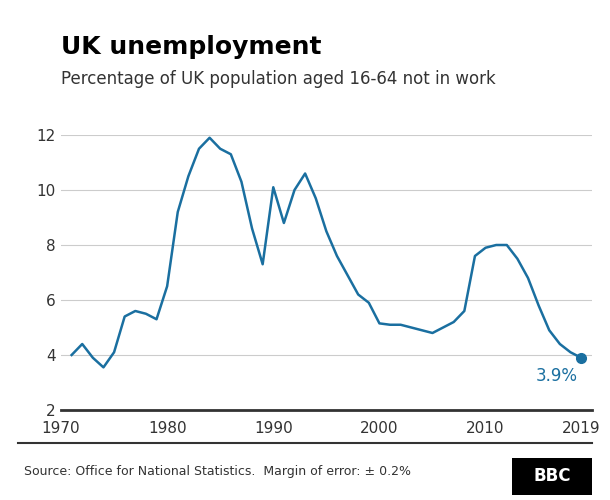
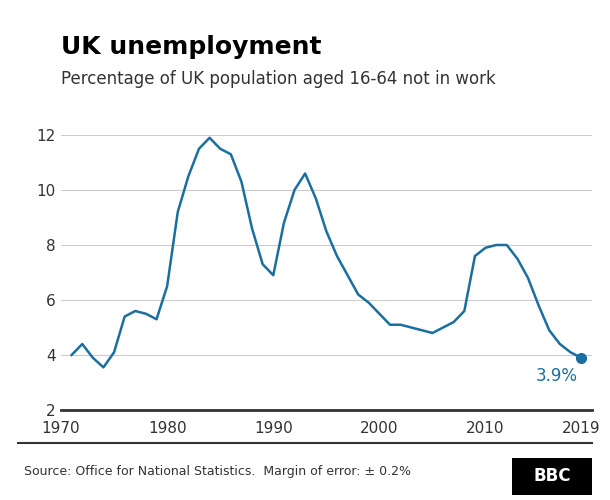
1990: 10.10 -> 6.90
2000: 5.15 -> 5.50
